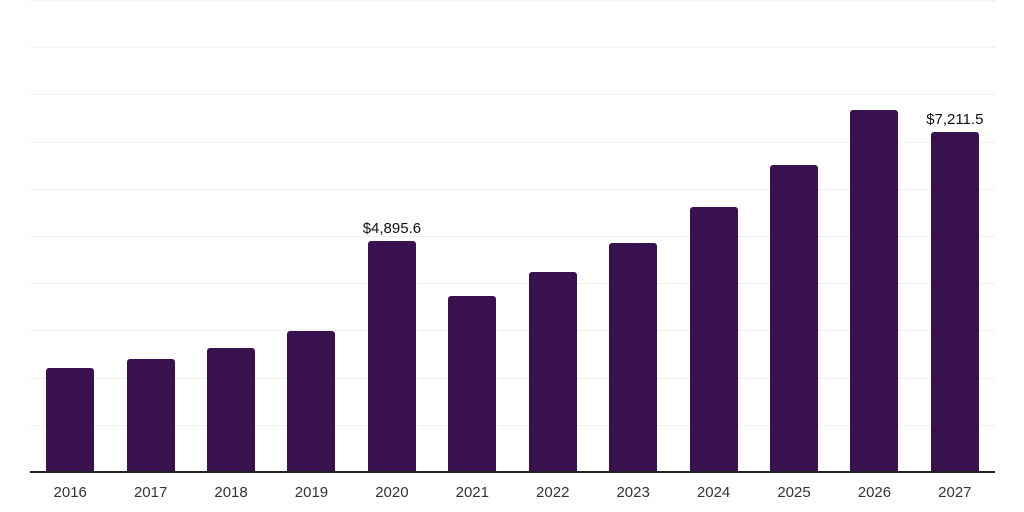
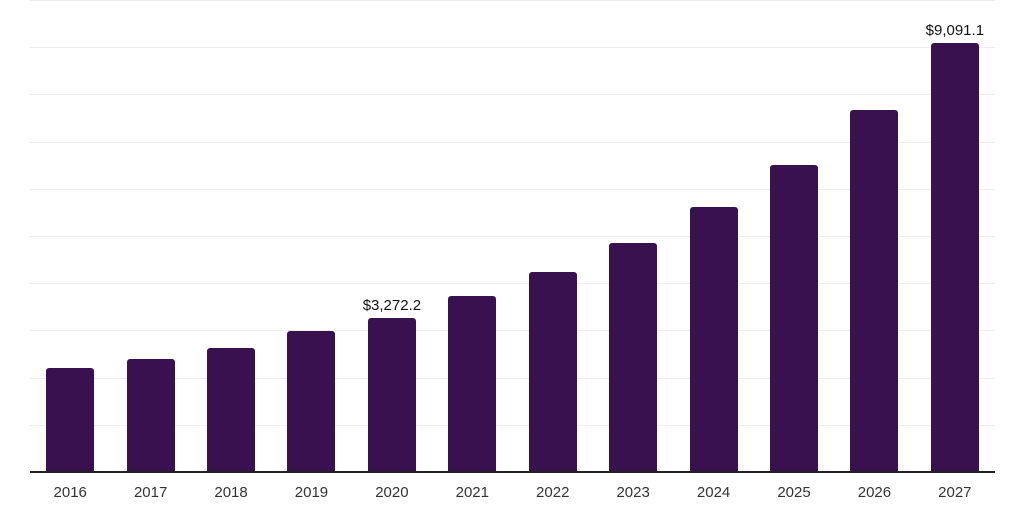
2020: $4,895.6 -> $3,272.2
2027: $7,211.5 -> $9,091.1
